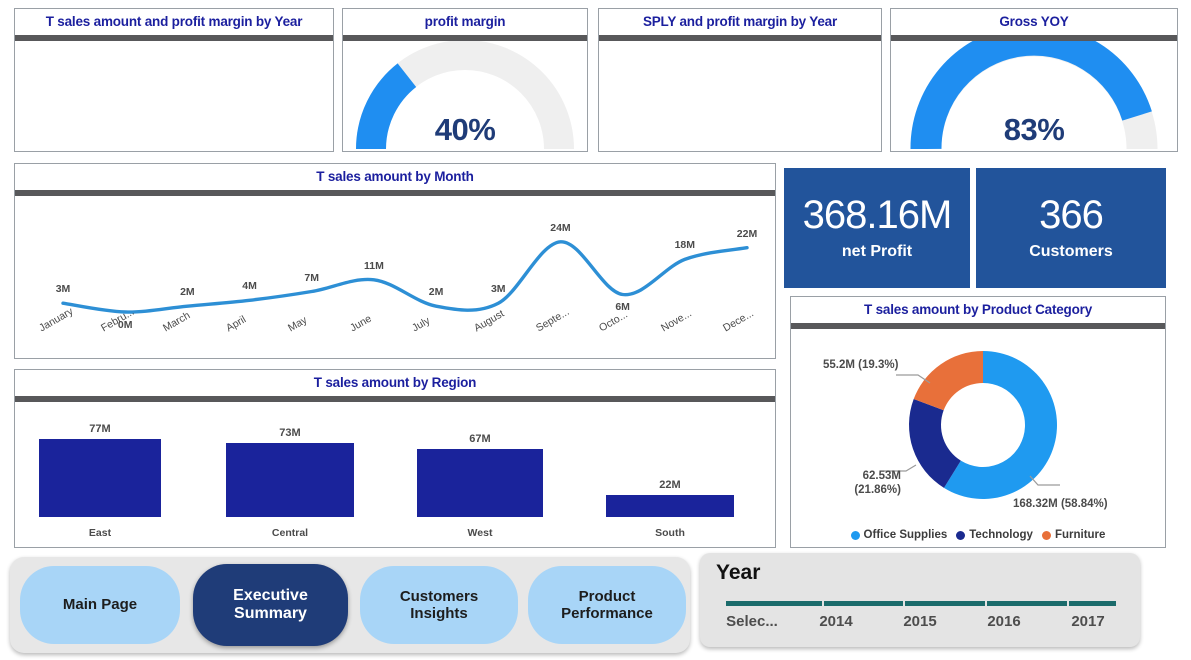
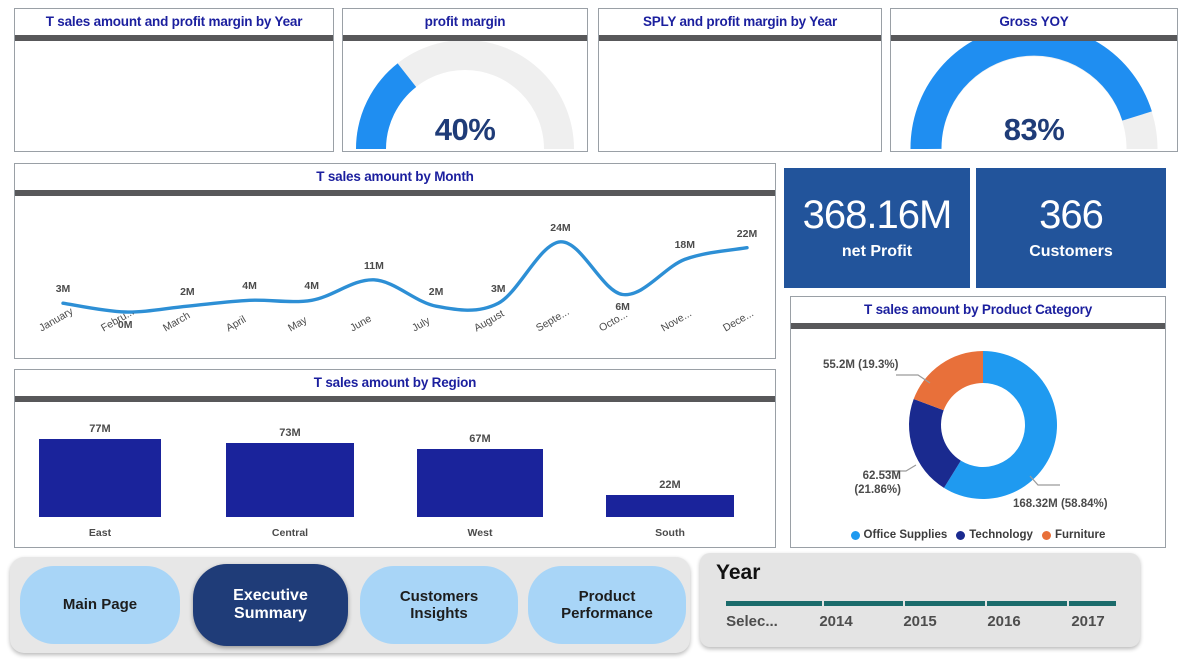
T sales amount by Month/May: 7M -> 4M
